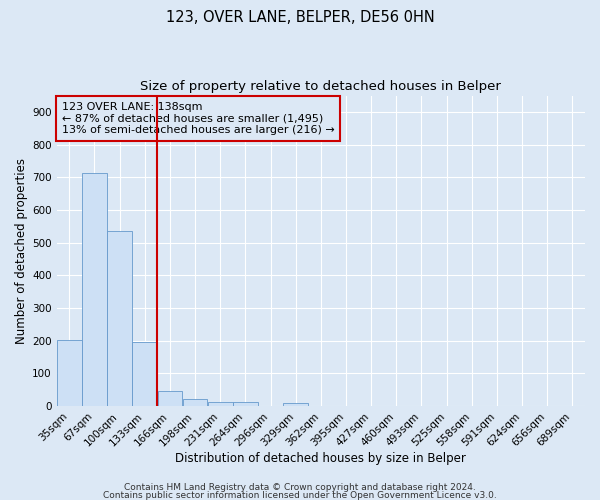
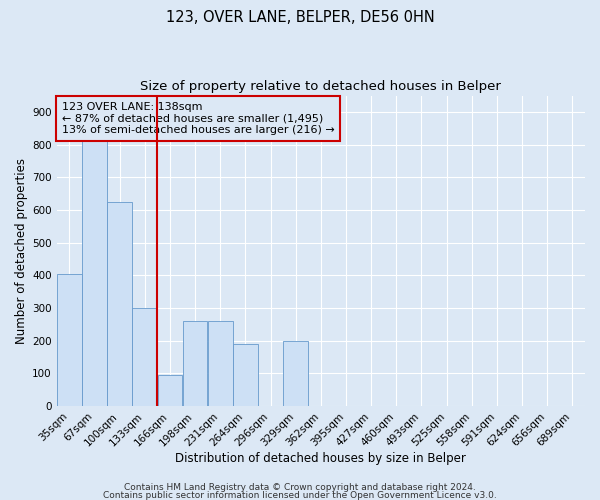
35sqm: 203 -> 405
67sqm: 714 -> 810
100sqm: 537 -> 625
133sqm: 196 -> 300
166sqm: 47 -> 95
198sqm: 21 -> 260
231sqm: 14 -> 260
264sqm: 12 -> 190
329sqm: 10 -> 200
